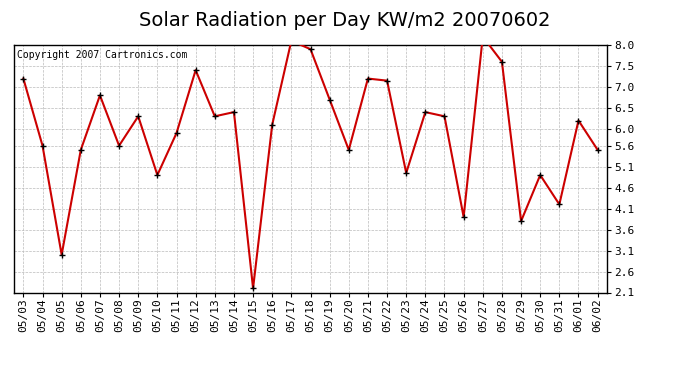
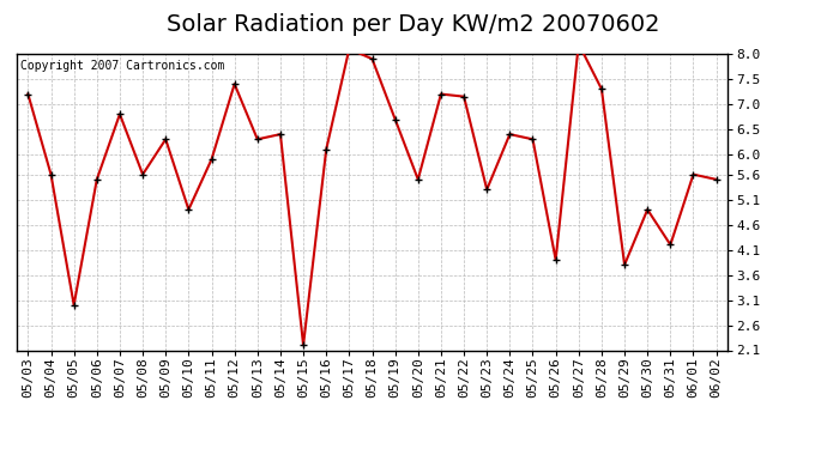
05/23: 4.95 -> 5.30
05/28: 7.60 -> 7.30
06/01: 6.20 -> 5.60
